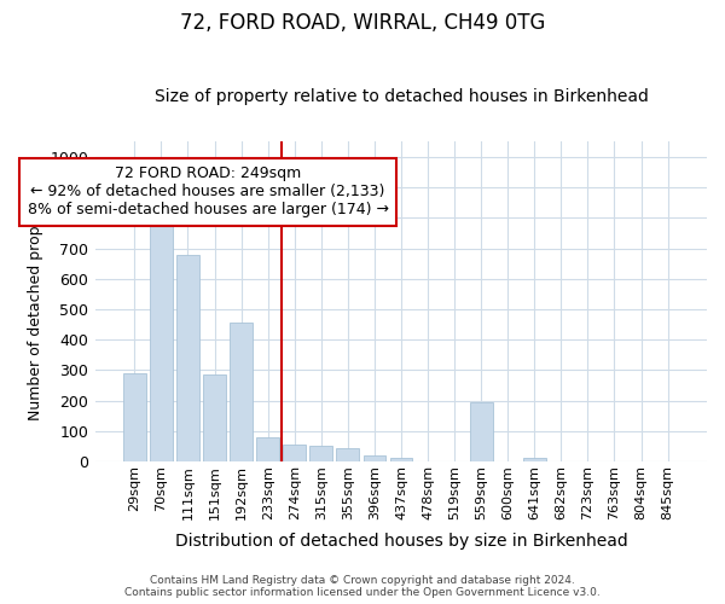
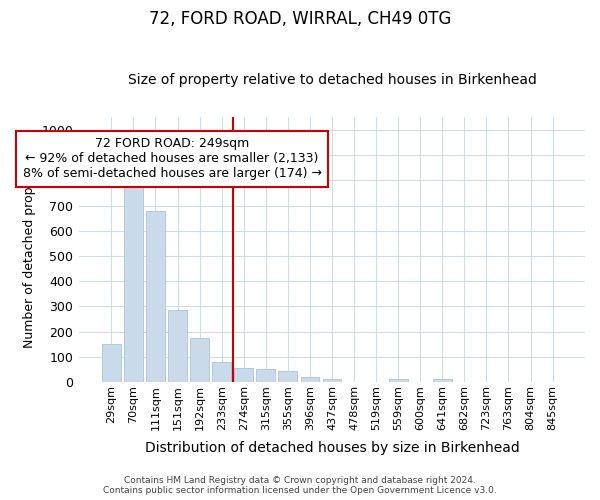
29sqm: 290 -> 150
192sqm: 455 -> 175
559sqm: 195 -> 10
